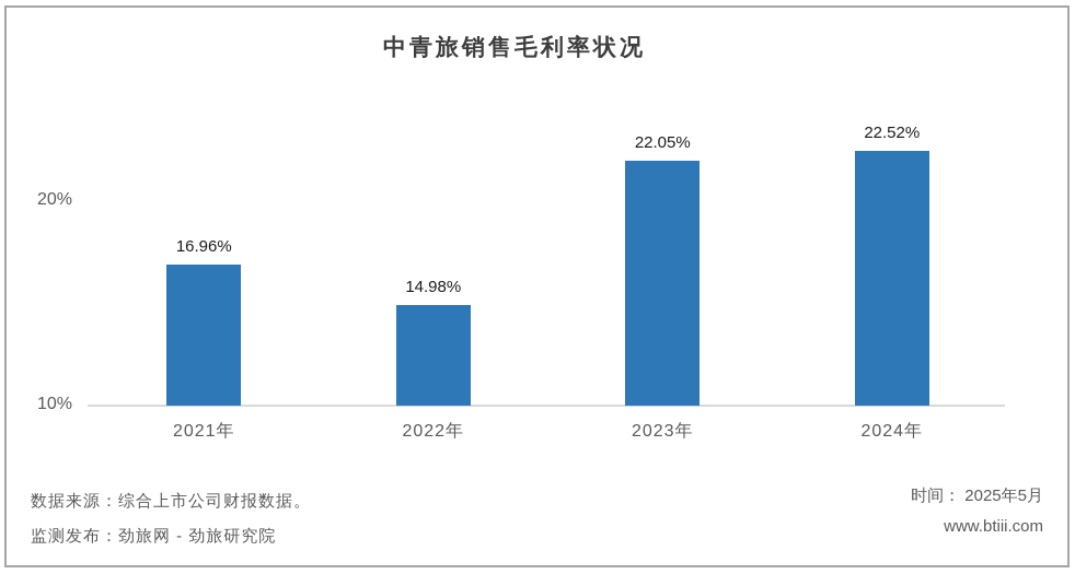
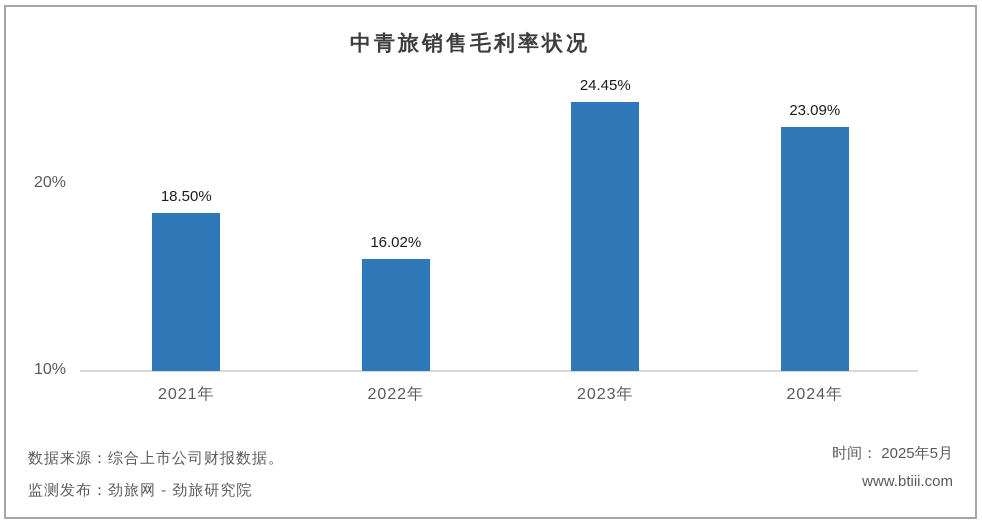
2021年: 16.96% -> 18.50%
2022年: 14.98% -> 16.02%
2023年: 22.05% -> 24.45%
2024年: 22.52% -> 23.09%
